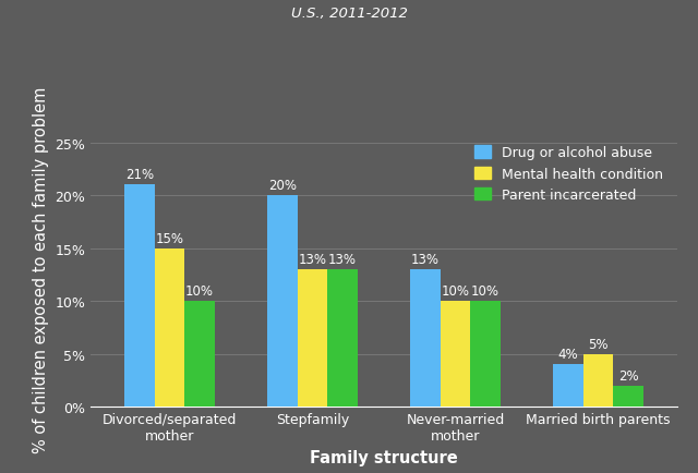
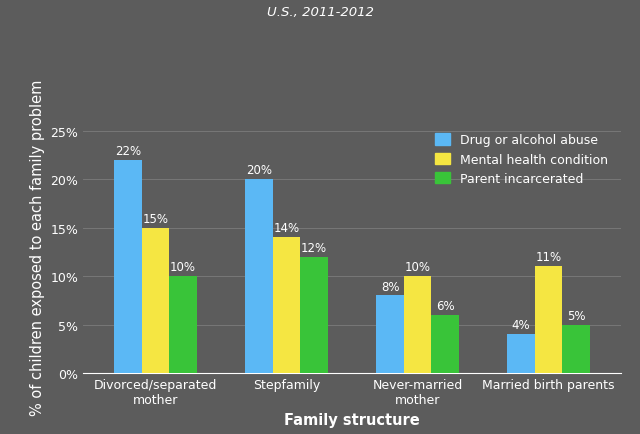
Drug or alcohol abuse/Divorced/separated mother: 21% -> 22%
Mental health condition/Stepfamily: 13% -> 14%
Parent incarcerated/Stepfamily: 13% -> 12%
Drug or alcohol abuse/Never-married mother: 13% -> 8%
Parent incarcerated/Never-married mother: 10% -> 6%
Mental health condition/Married birth parents: 5% -> 11%
Parent incarcerated/Married birth parents: 2% -> 5%
